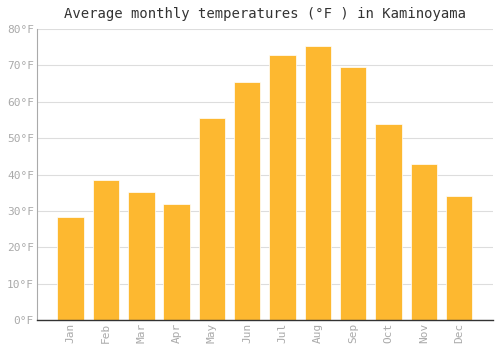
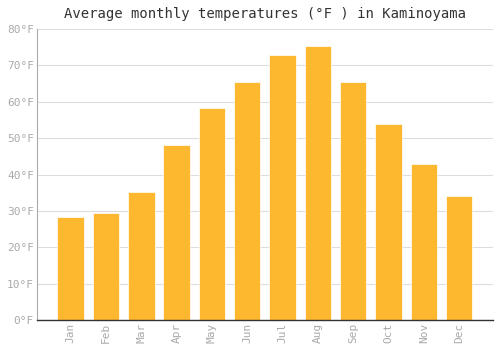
Feb: 38.5°F -> 29.5°F
Apr: 32.0°F -> 48.0°F
May: 55.5°F -> 58.3°F
Sep: 69.5°F -> 65.5°F
